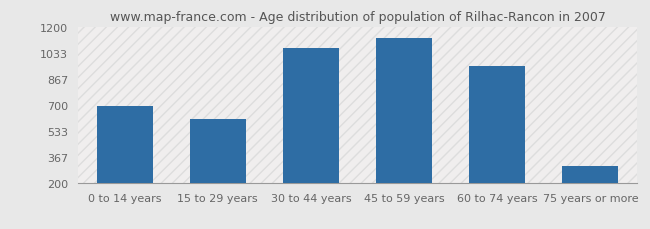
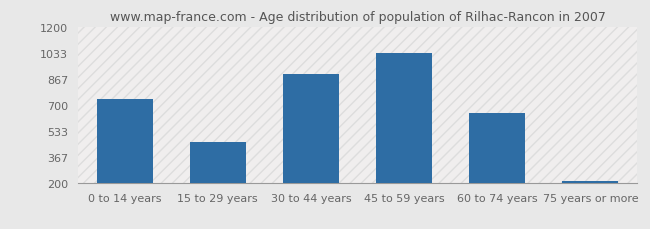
0 to 14 years: 690 -> 740
15 to 29 years: 610 -> 460
30 to 44 years: 1060 -> 900
45 to 59 years: 1130 -> 1030
60 to 74 years: 950 -> 650
75 years or more: 310 -> 220
